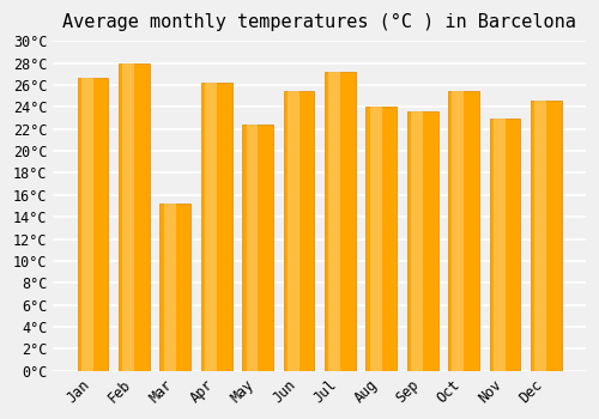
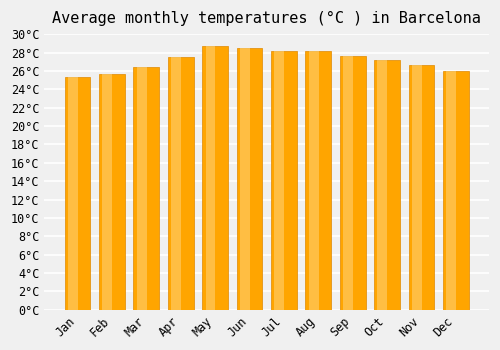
Jan: 26.6°C -> 25.3°C
Feb: 28.0°C -> 25.7°C
Mar: 15.2°C -> 26.4°C
Apr: 26.2°C -> 27.5°C
May: 22.4°C -> 28.7°C
Jun: 25.4°C -> 28.5°C
Jul: 27.2°C -> 28.2°C
Aug: 24.0°C -> 28.2°C
Sep: 23.6°C -> 27.6°C
Oct: 25.4°C -> 27.2°C
Nov: 23.0°C -> 26.7°C
Dec: 24.6°C -> 26.0°C
